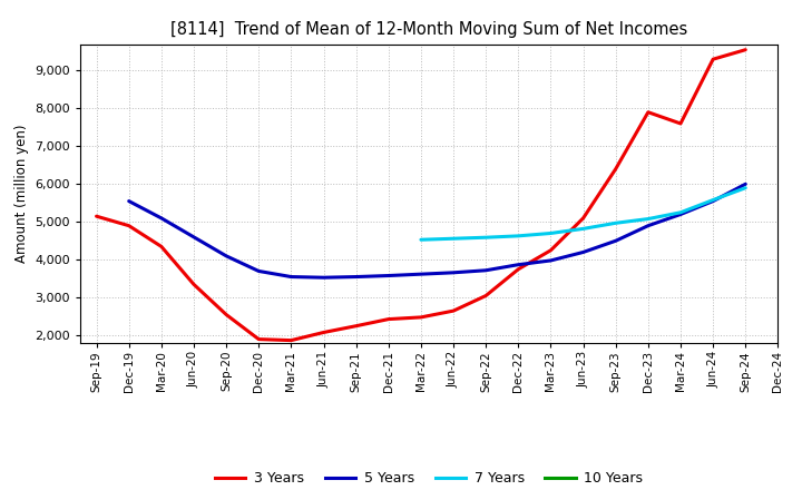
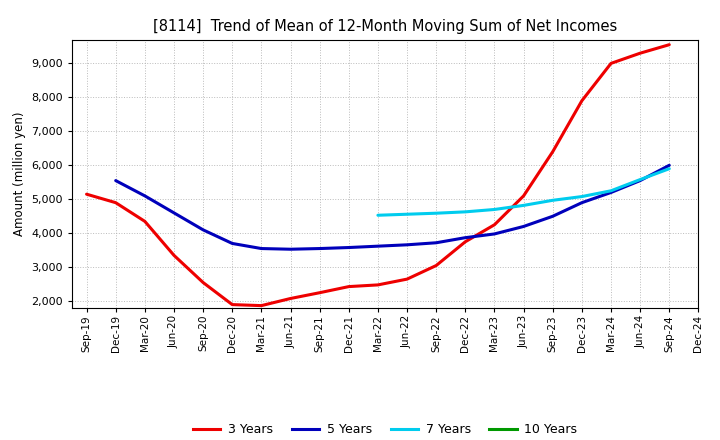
3 Years/Mar-24: 7,600 -> 9,000
